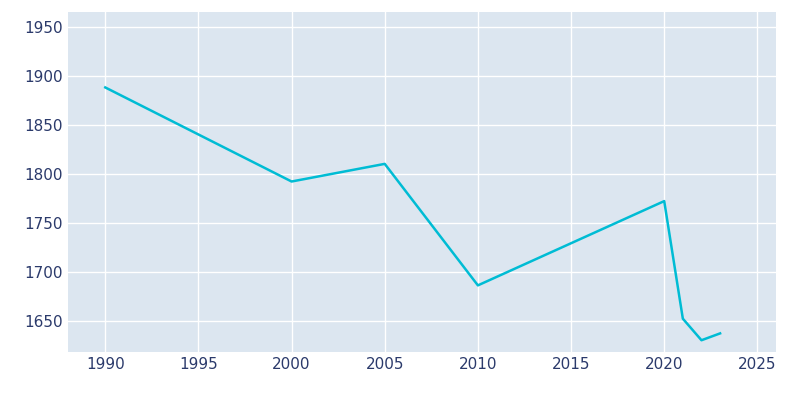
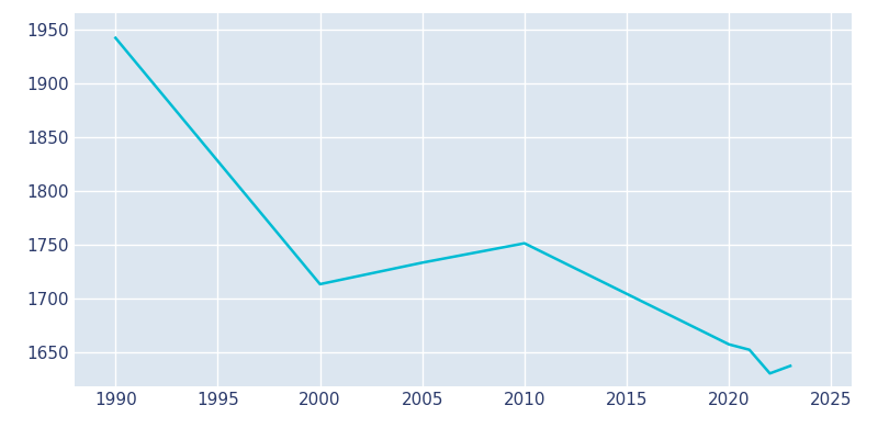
1990: 1888 -> 1942
2000: 1792 -> 1713
2005: 1810 -> 1733
2010: 1686 -> 1751
2020: 1772 -> 1657
